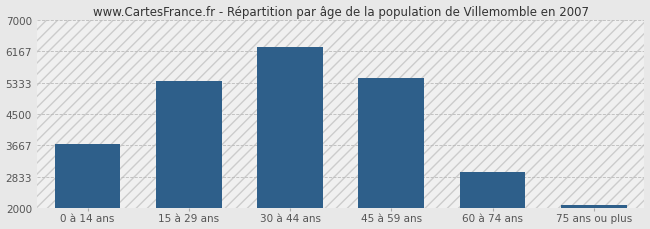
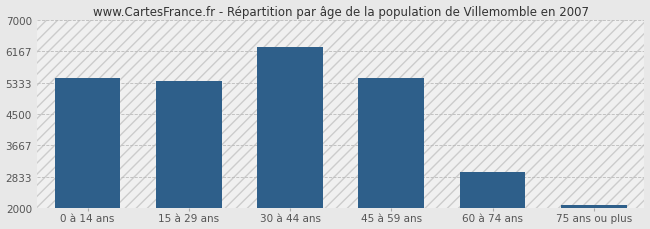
0 à 14 ans: 3700 -> 5450
